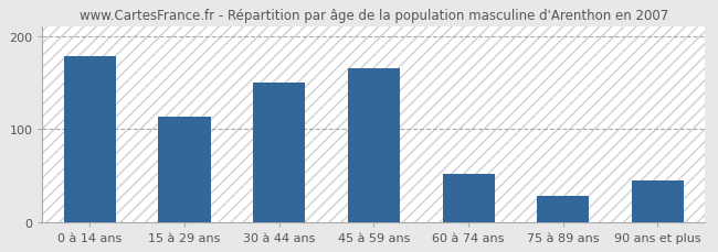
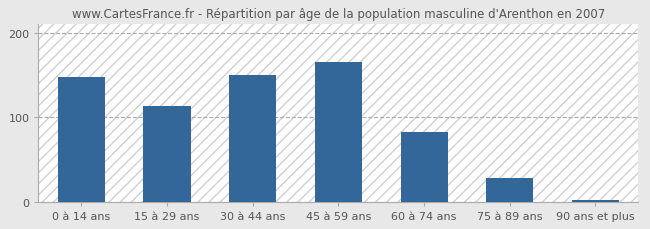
0 à 14 ans: 178 -> 148
60 à 74 ans: 52 -> 82
90 ans et plus: 44 -> 2
